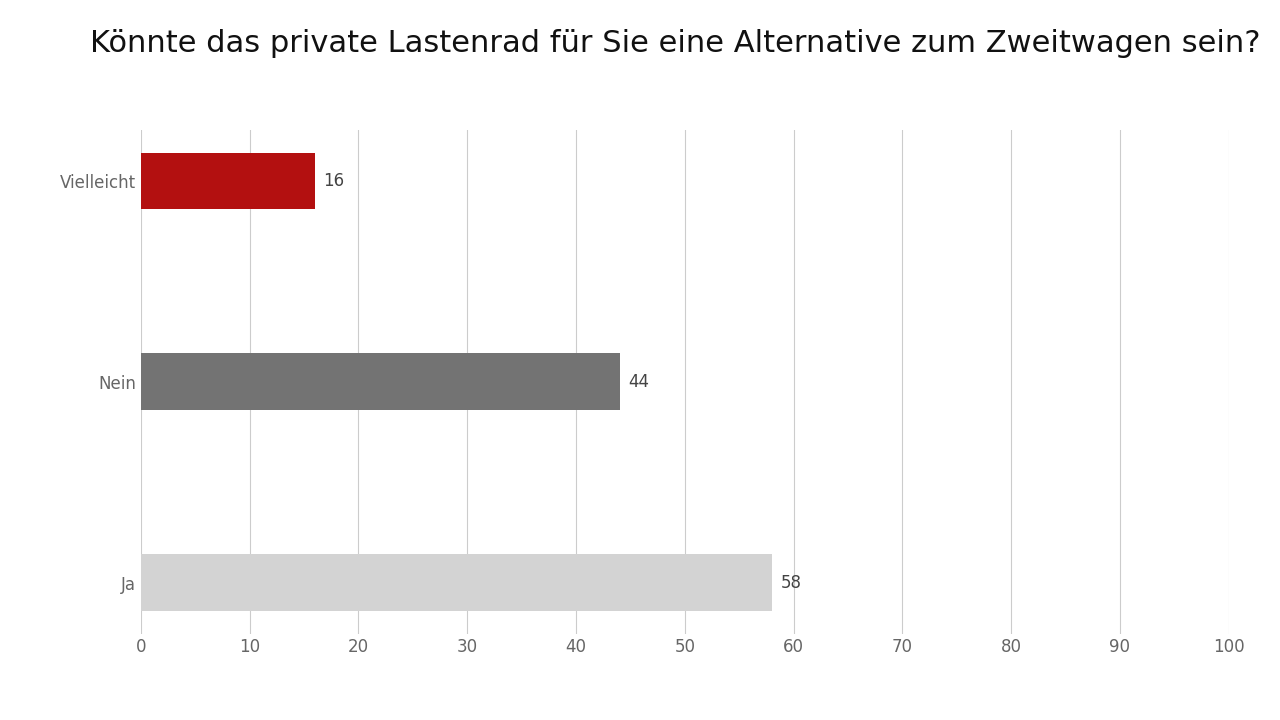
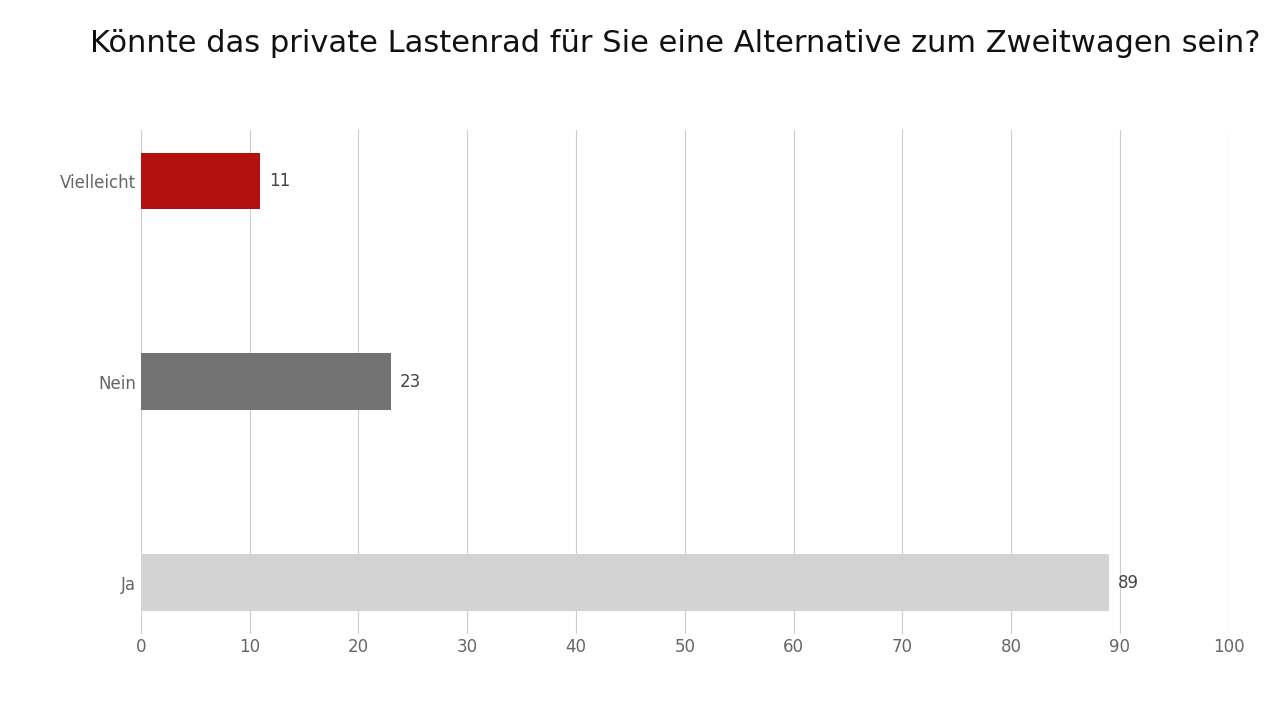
Vielleicht: 16 -> 11
Nein: 44 -> 23
Ja: 58 -> 89
